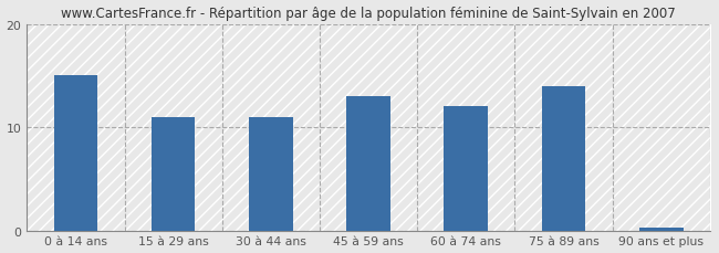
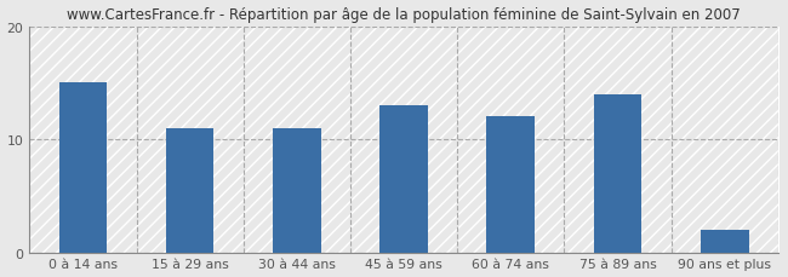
90 ans et plus: 0.3 -> 2.0
